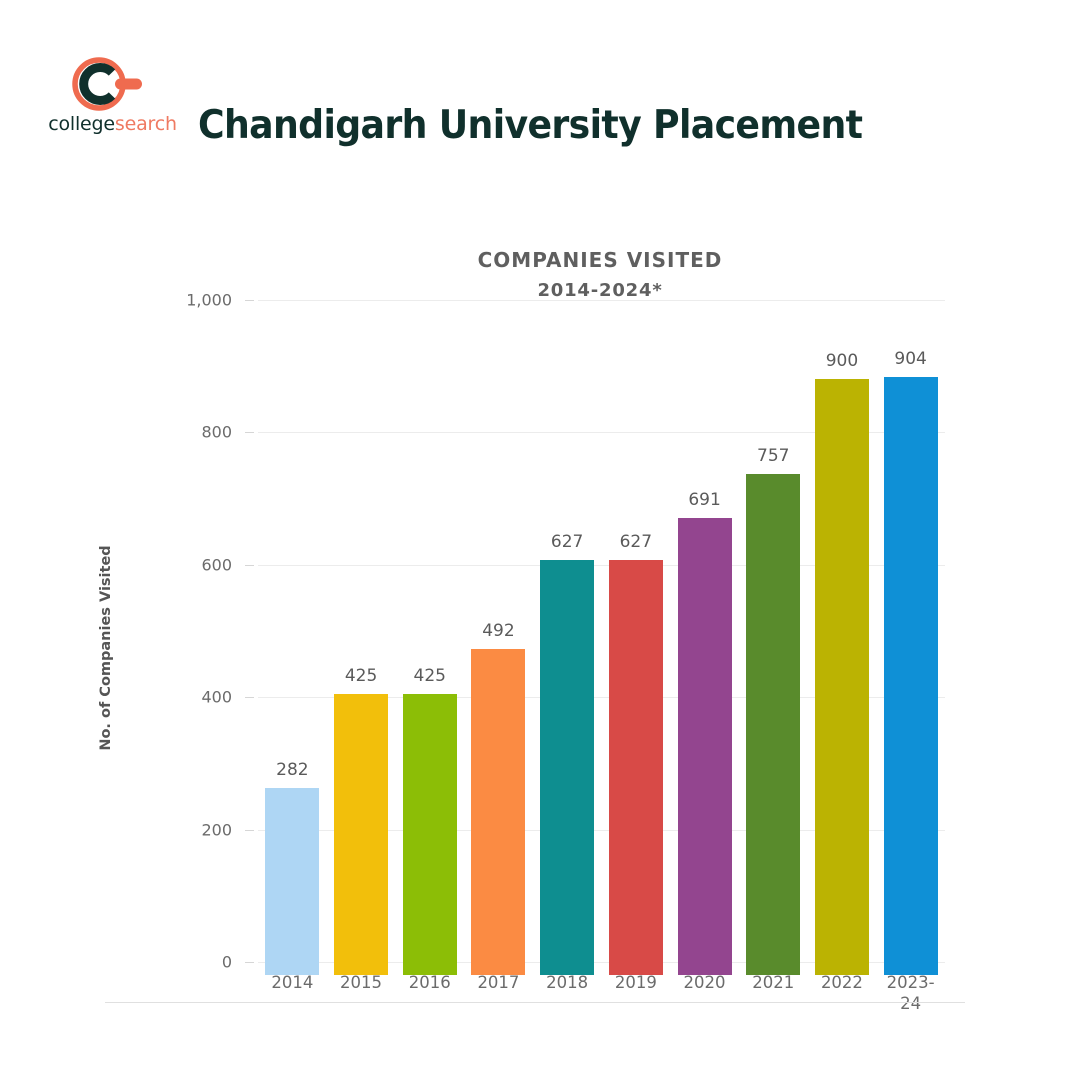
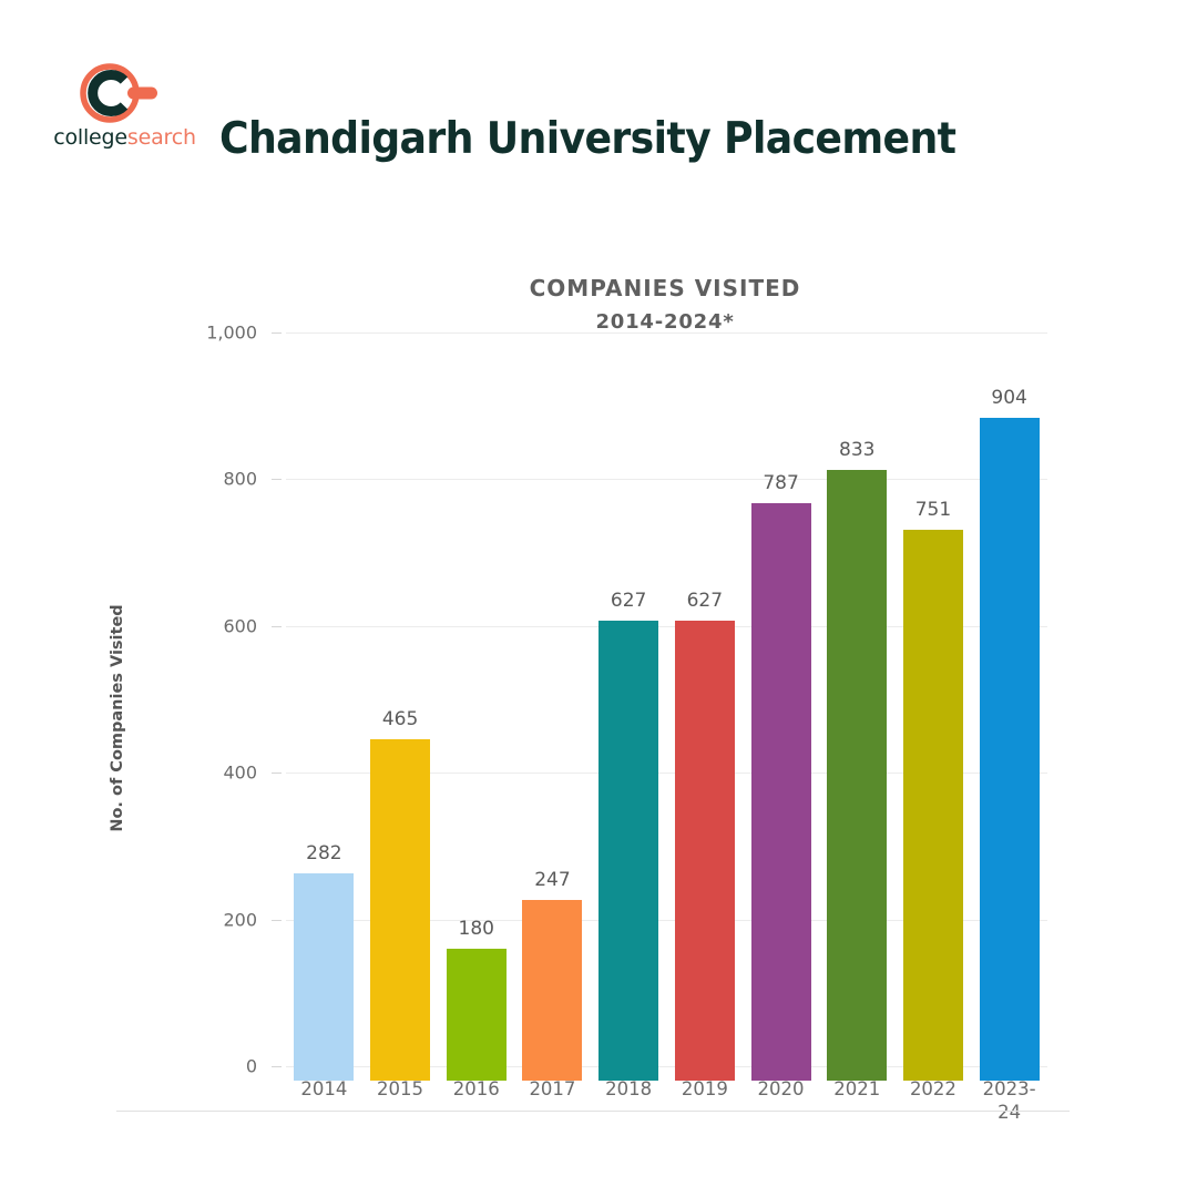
2015: 425 -> 465
2016: 425 -> 180
2017: 492 -> 247
2020: 691 -> 787
2021: 757 -> 833
2022: 900 -> 751
